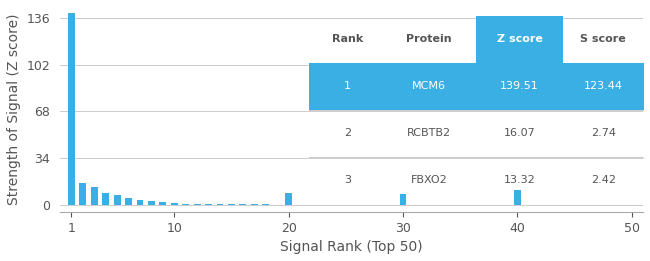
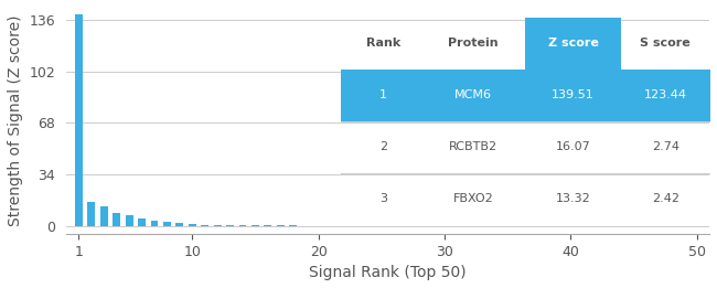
20: 9 -> 0
30: 8 -> 0
40: 11 -> 0
